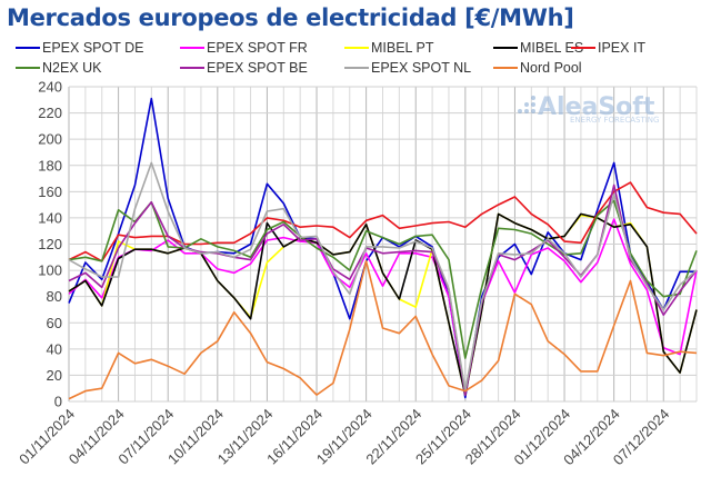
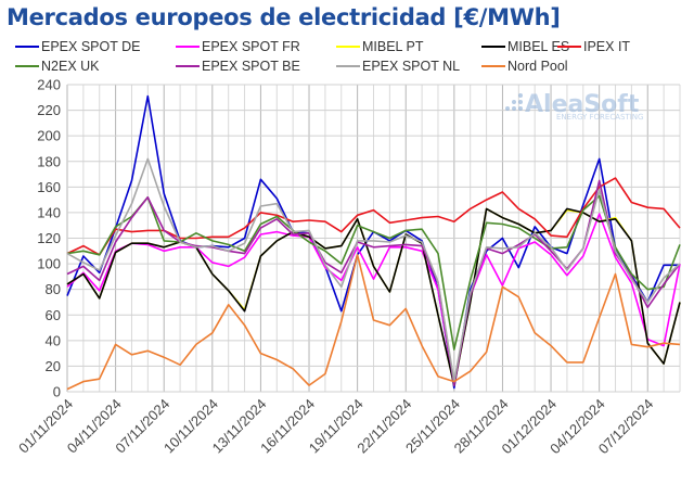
MIBEL PT/04/11/2024: 122 -> 109
N2EX UK/04/11/2024: 146 -> 129
EPEX SPOT NL/04/11/2024: 95 -> 122
EPEX SPOT FR/07/11/2024: 123 -> 110
MIBEL ES/13/11/2024: 136 -> 106
MIBEL PT/22/11/2024: 72 -> 123
